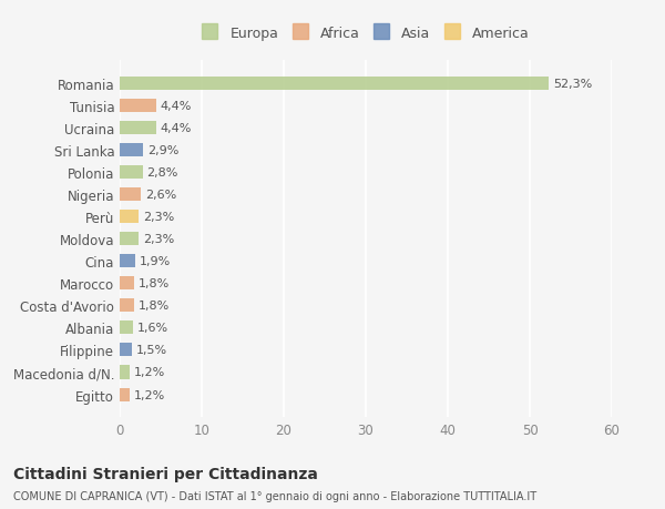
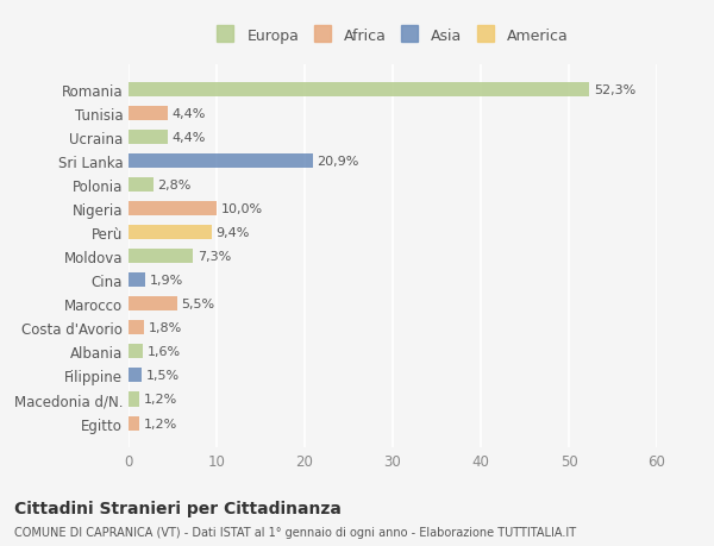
Sri Lanka: 2,9% -> 20,9%
Nigeria: 2,6% -> 10,0%
Perù: 2,3% -> 9,4%
Moldova: 2,3% -> 7,3%
Marocco: 1,8% -> 5,5%
